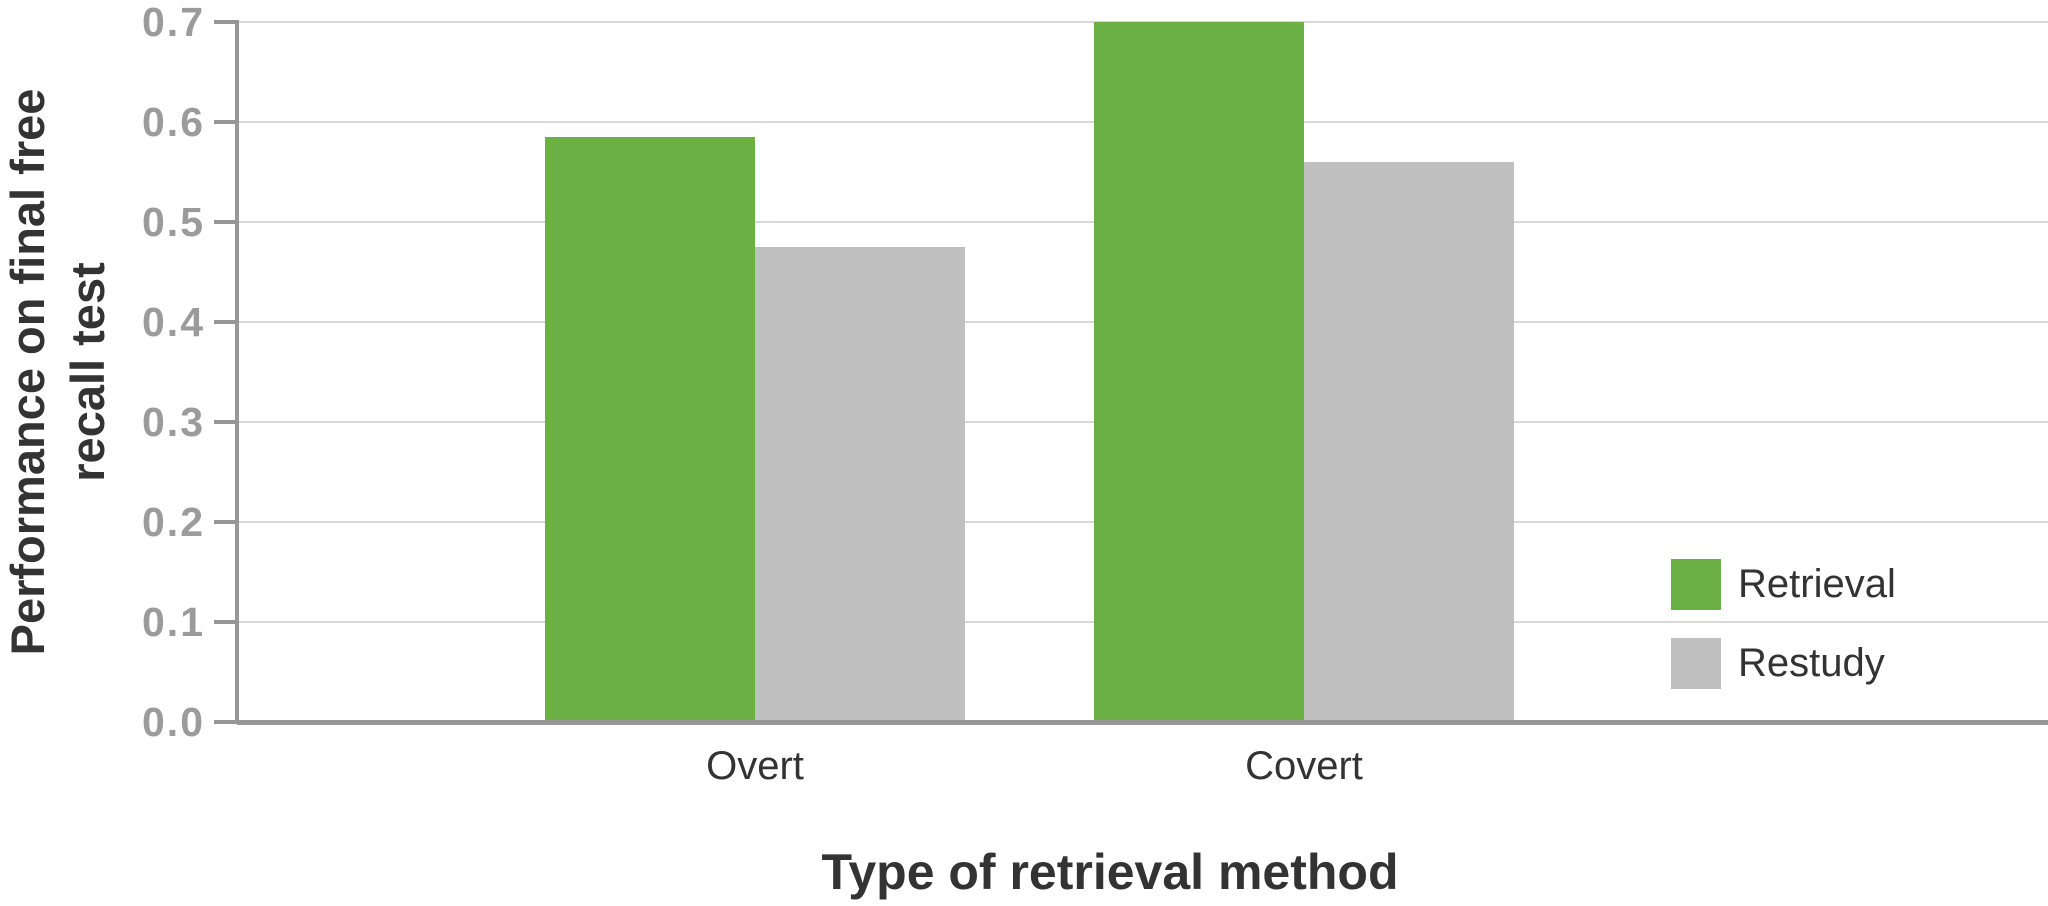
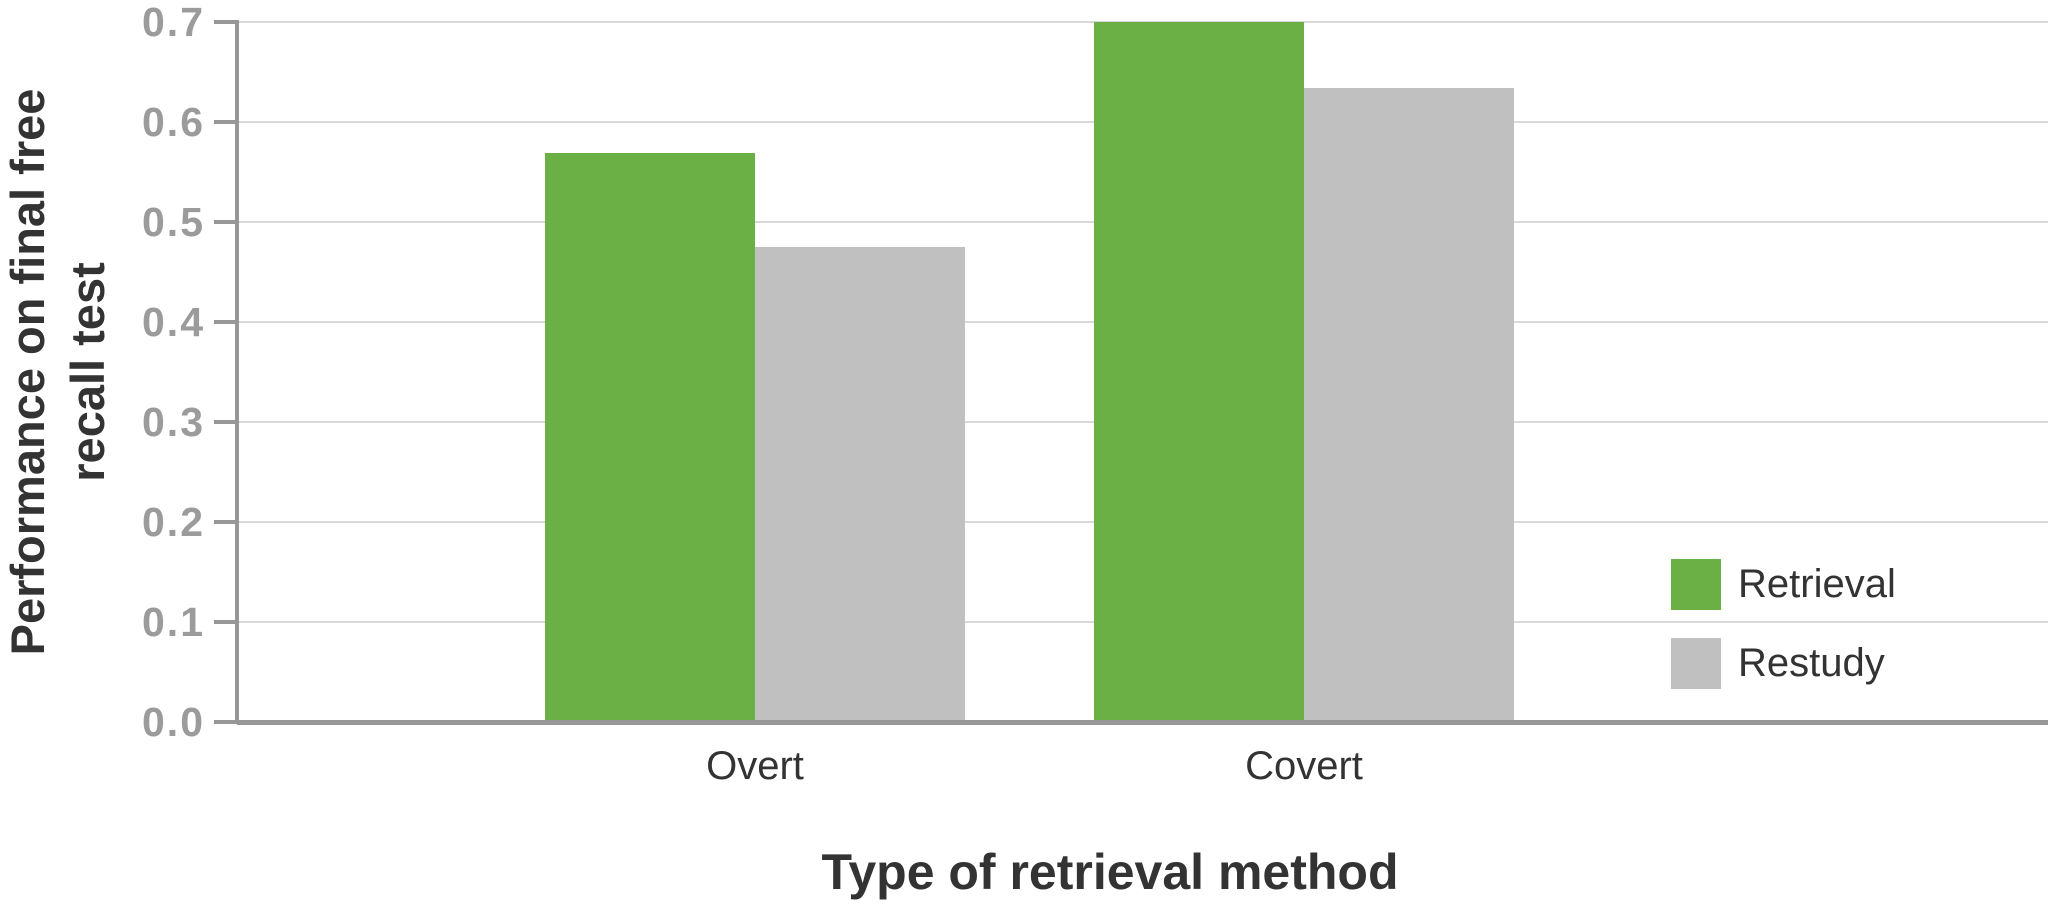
Retrieval/Overt: 0.585 -> 0.569
Restudy/Covert: 0.560 -> 0.634
